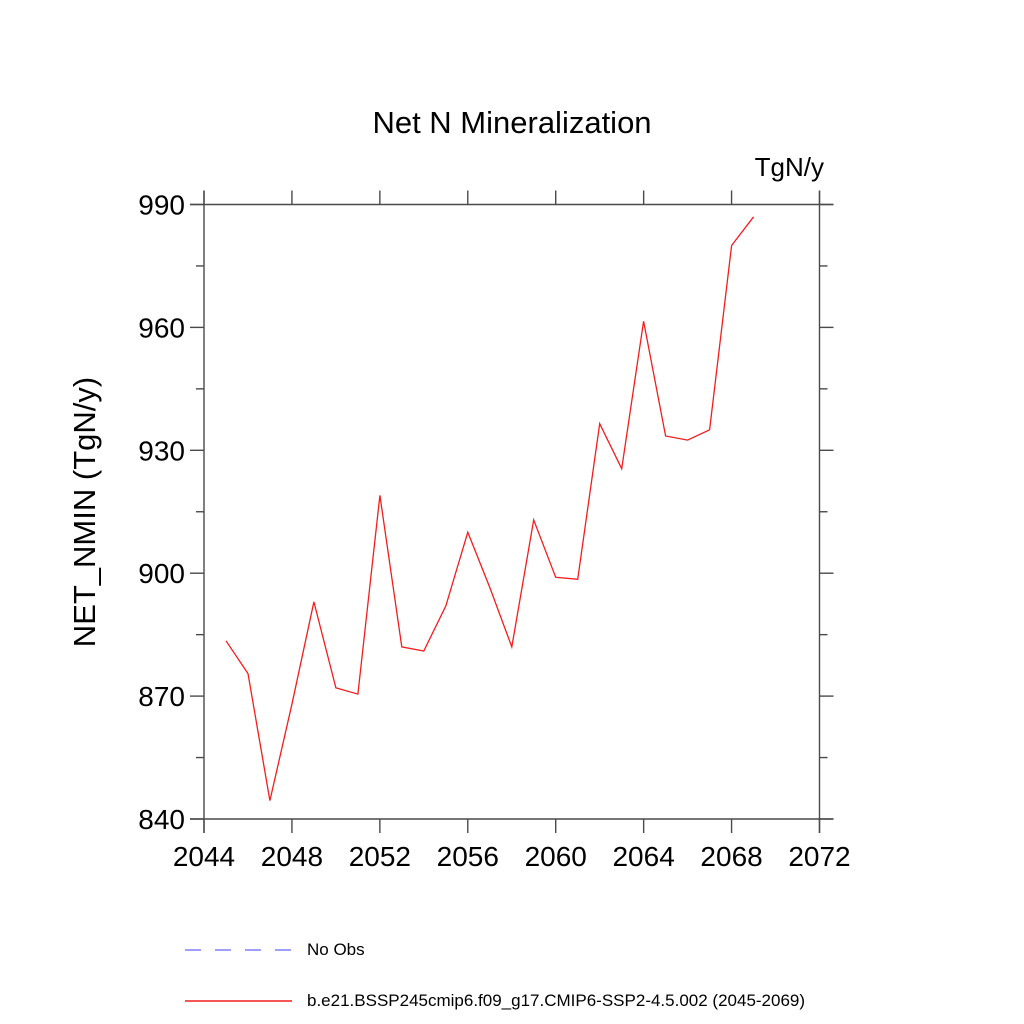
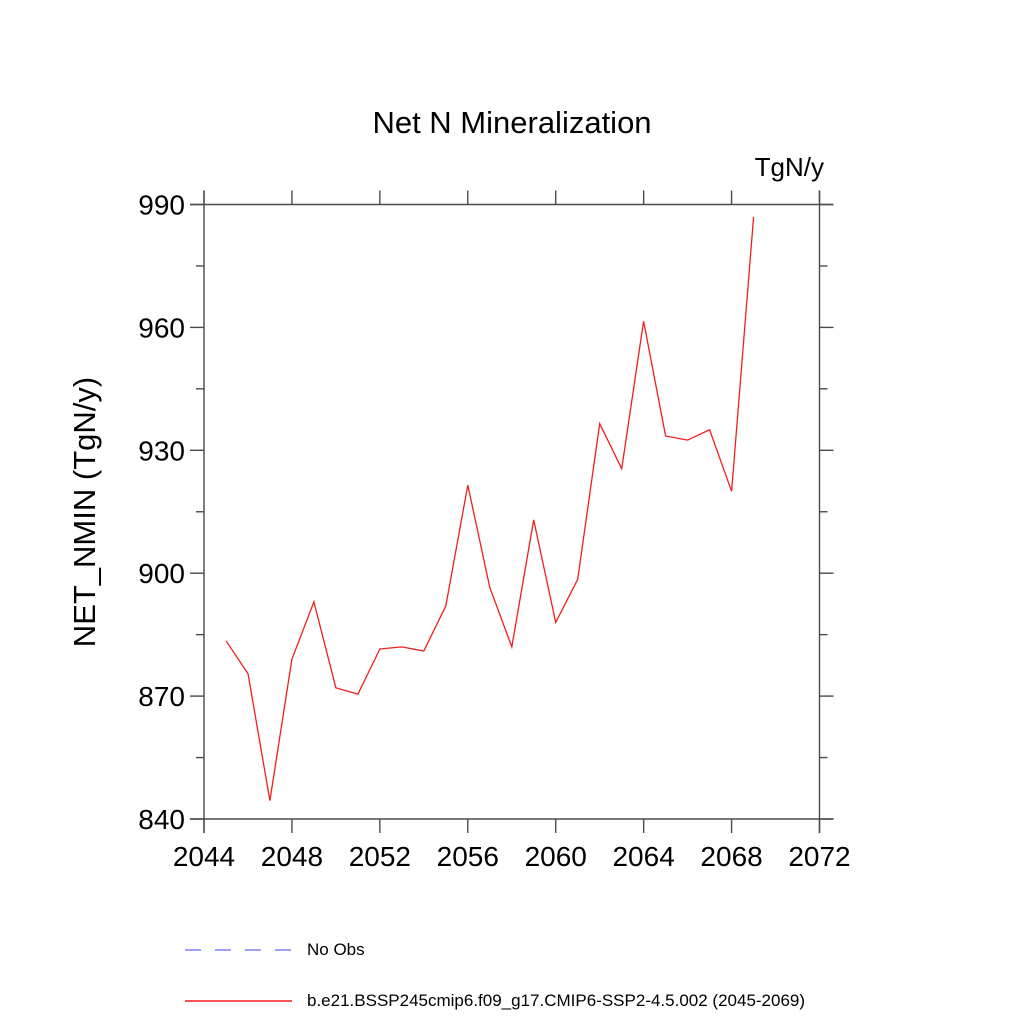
2048: 868 -> 879
2052: 919 -> 882
2056: 910 -> 922
2060: 899 -> 888
2068: 980 -> 920
